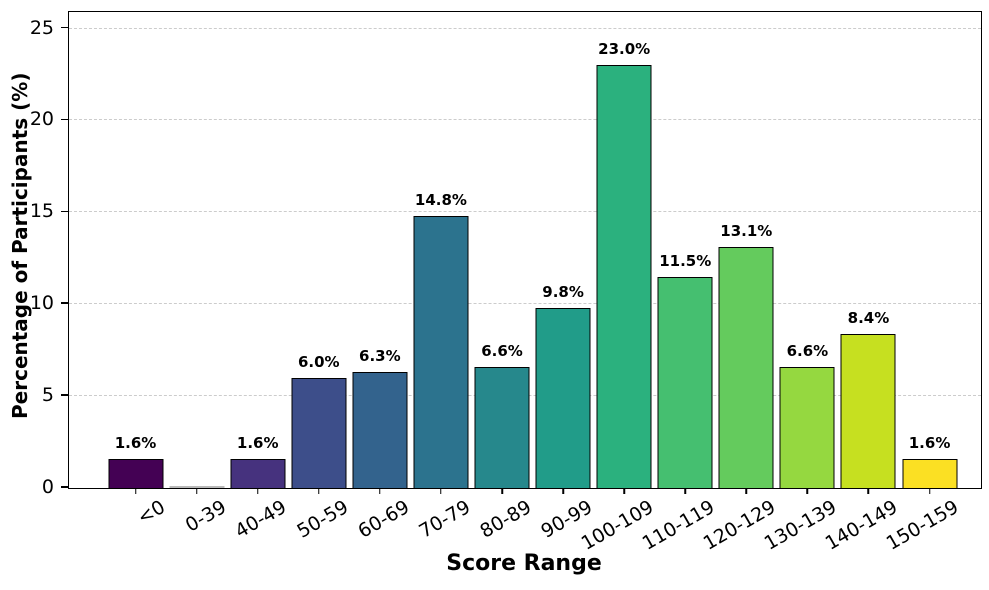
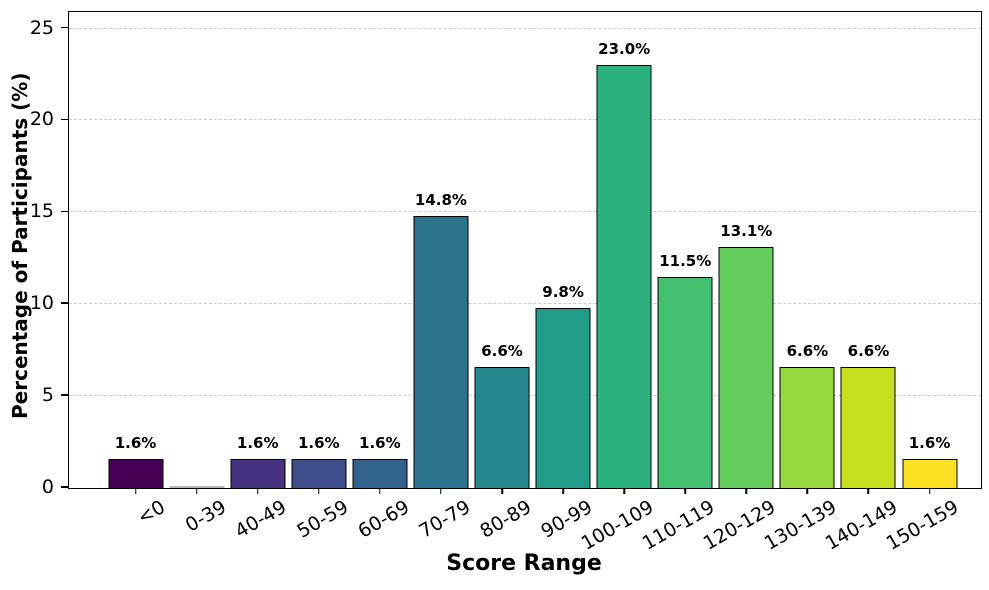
50-59: 6.0% -> 1.6%
60-69: 6.3% -> 1.6%
140-149: 8.4% -> 6.6%
